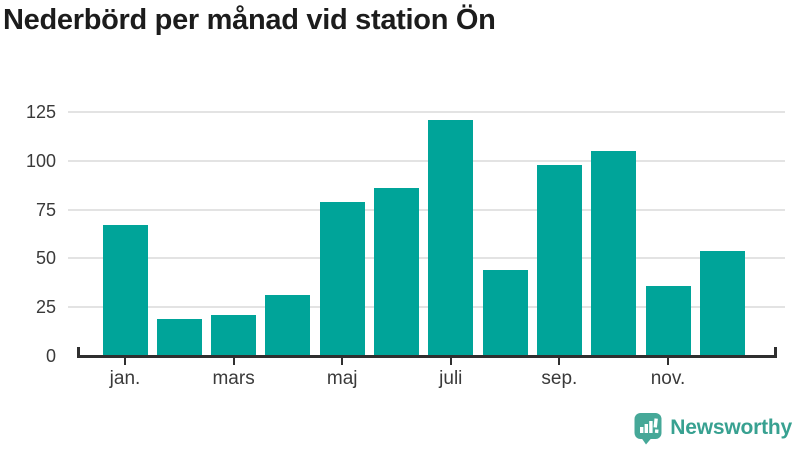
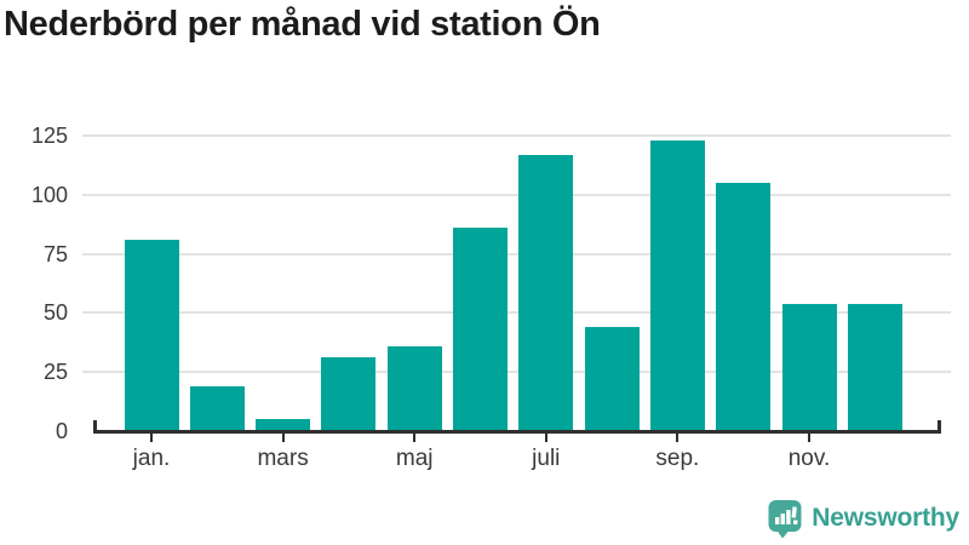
jan.: 67 -> 81
mars: 21 -> 5
maj: 79 -> 36
juli: 121 -> 117
sep.: 98 -> 123
nov.: 36 -> 54
